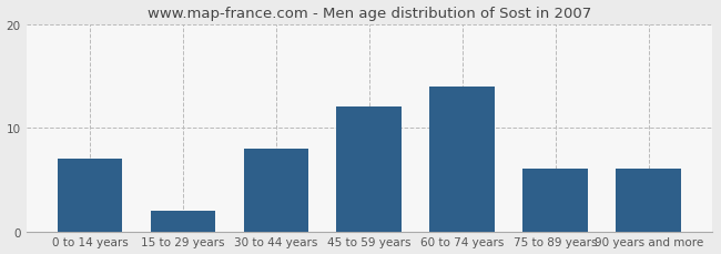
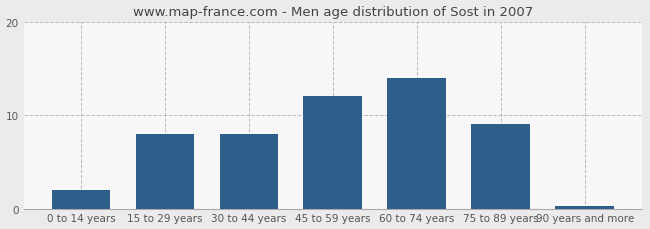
0 to 14 years: 7.0 -> 2.0
15 to 29 years: 2.0 -> 8.0
75 to 89 years: 6.0 -> 9.0
90 years and more: 6.0 -> 0.3
